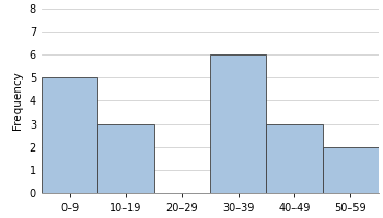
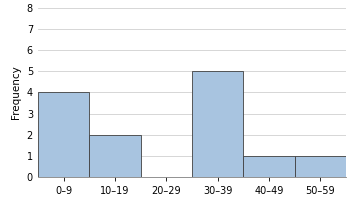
0–9: 5 -> 4
10–19: 3 -> 2
30–39: 6 -> 5
40–49: 3 -> 1
50–59: 2 -> 1
